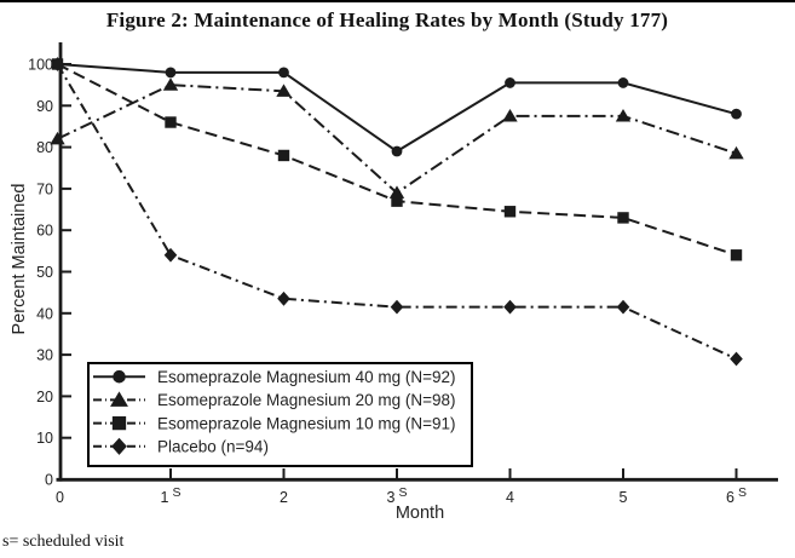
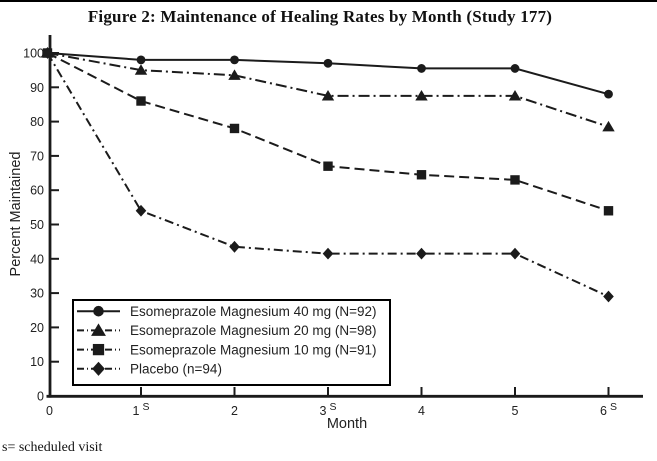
Esomeprazole Magnesium 20 mg (N=98)/0: 82 -> 100
Esomeprazole Magnesium 40 mg (N=92)/3: 79 -> 97
Esomeprazole Magnesium 20 mg (N=98)/3: 69 -> 88
